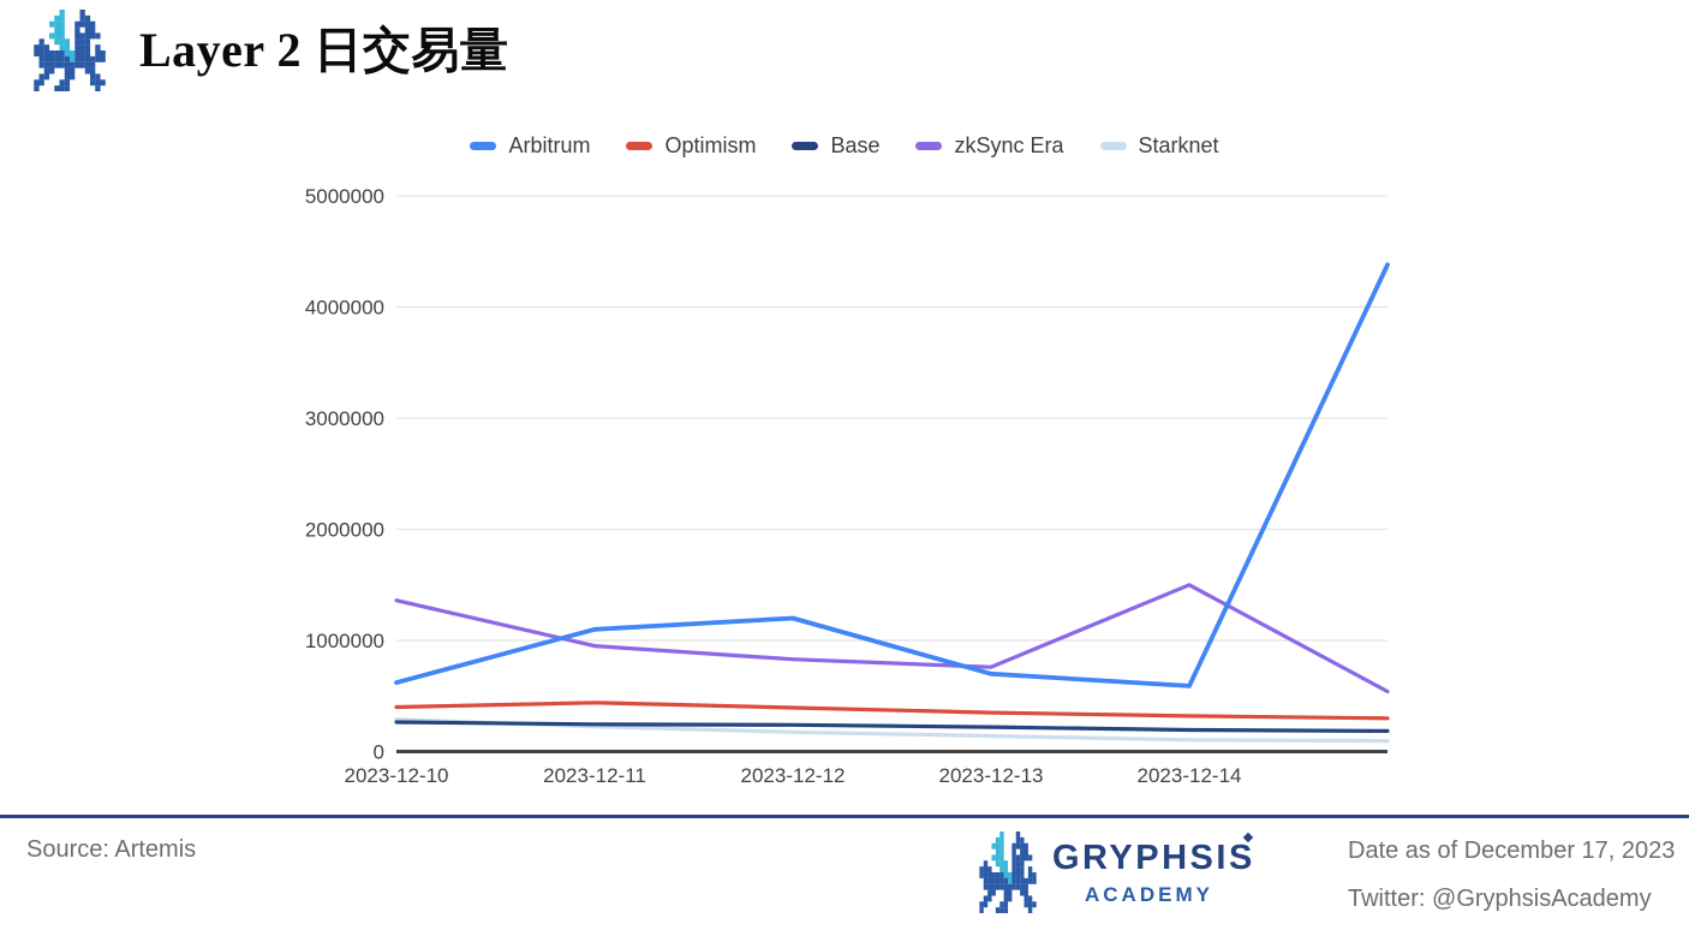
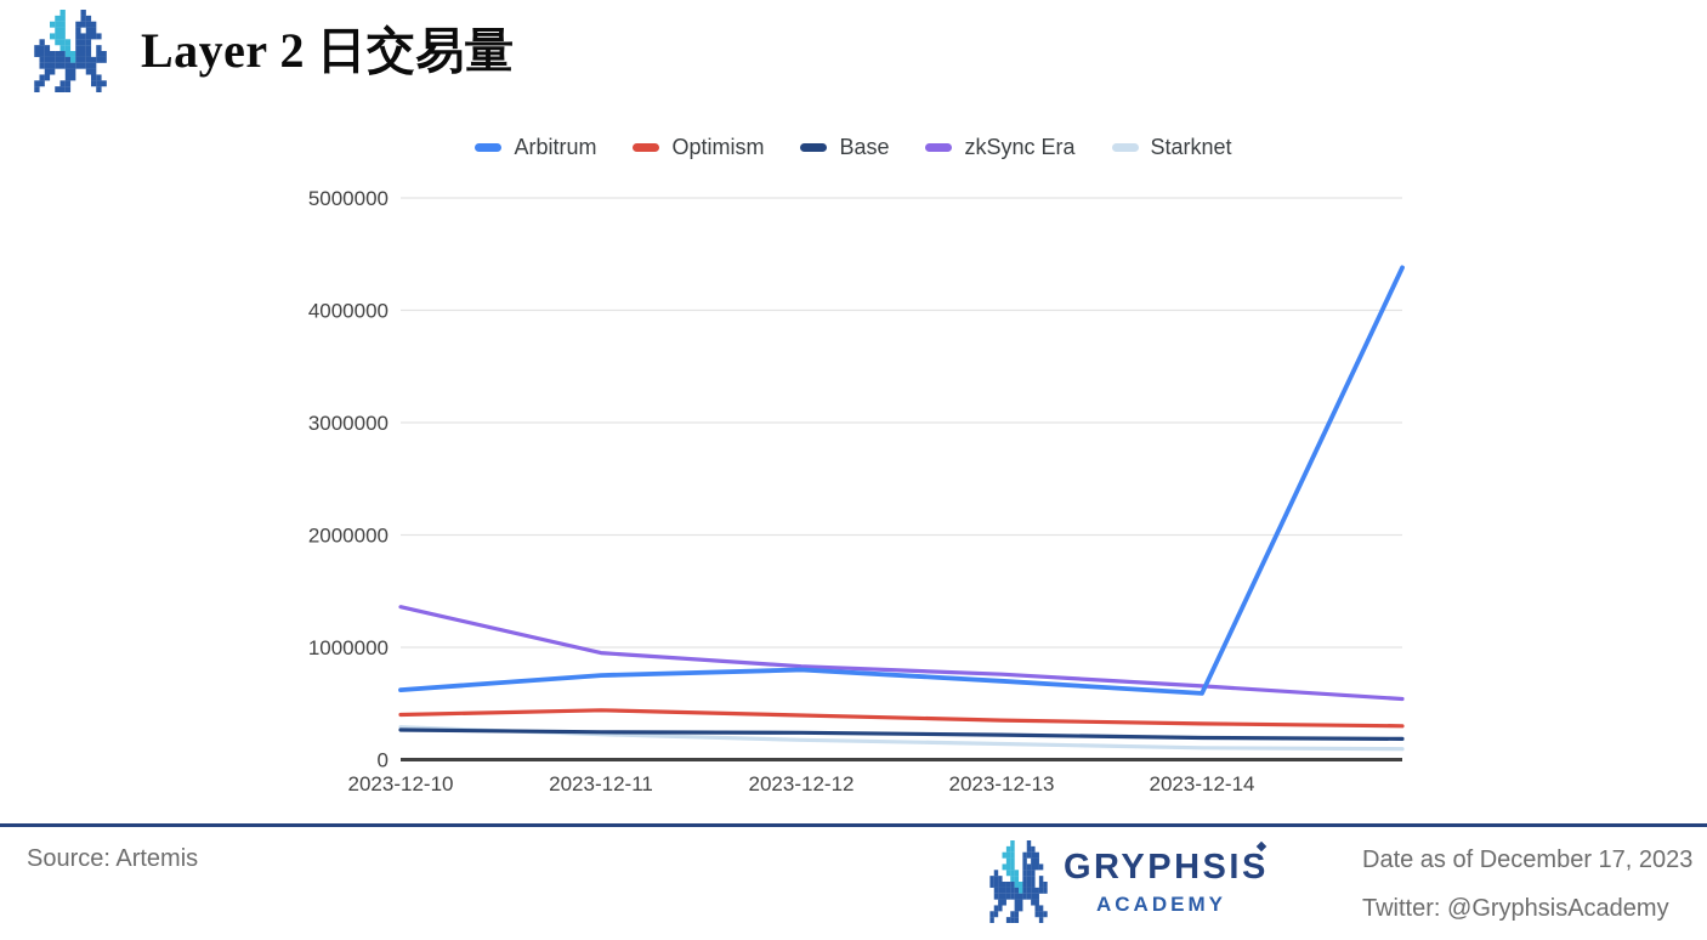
Arbitrum/2023-12-11: 1100000 -> 800000
Arbitrum/2023-12-12: 1200000 -> 800000
zkSync Era/2023-12-14: 1500000 -> 700000
